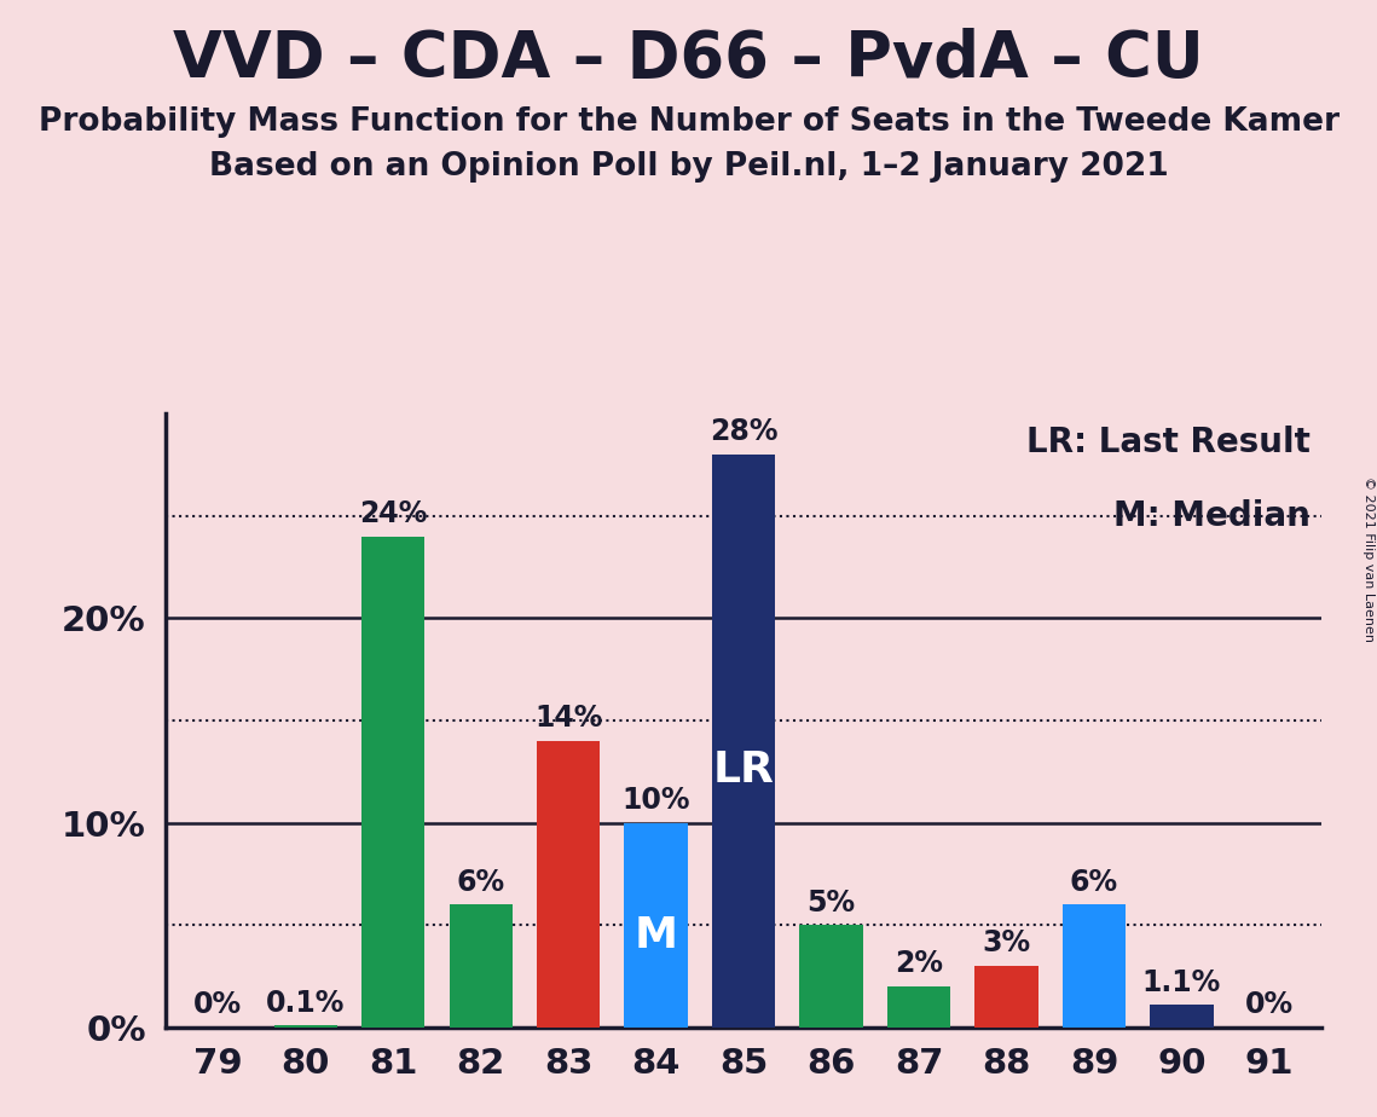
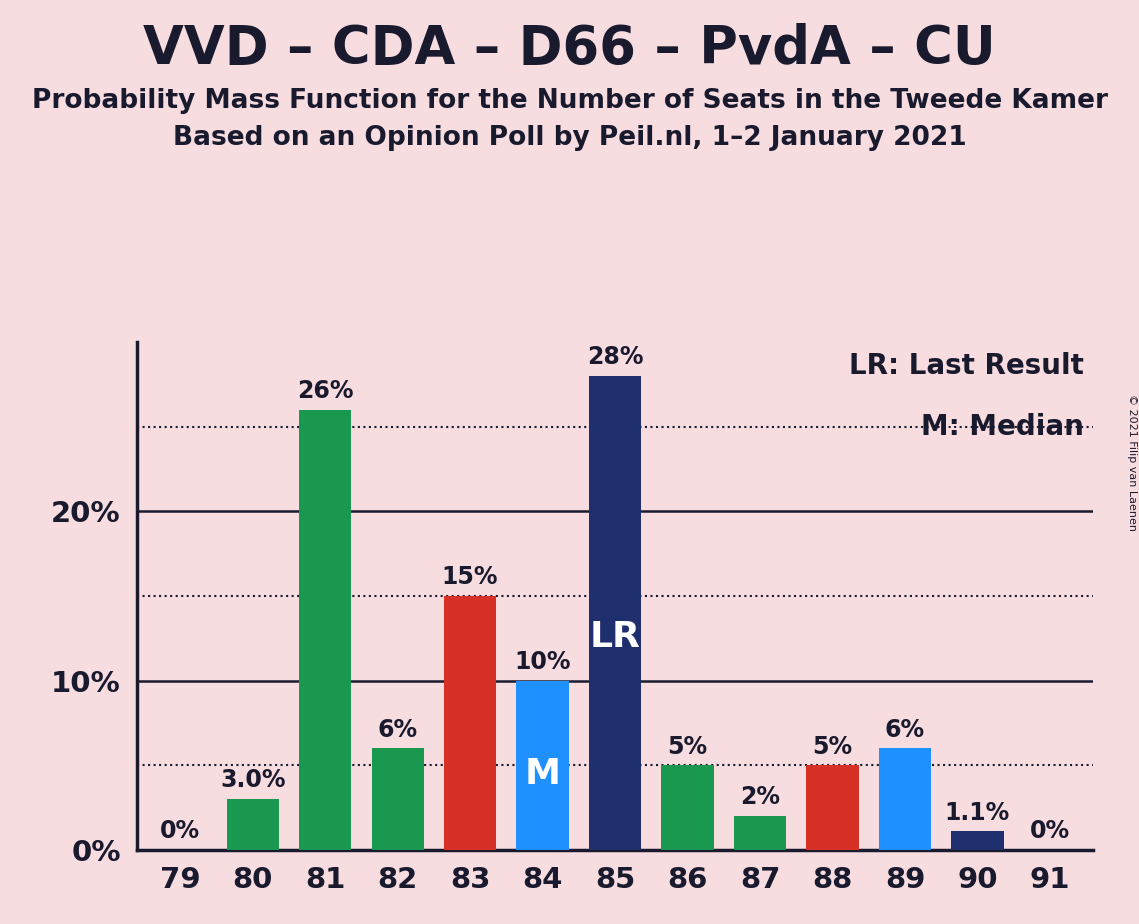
80: 0.1% -> 3.0%
81: 24% -> 26%
83: 14% -> 15%
88: 3% -> 5%
